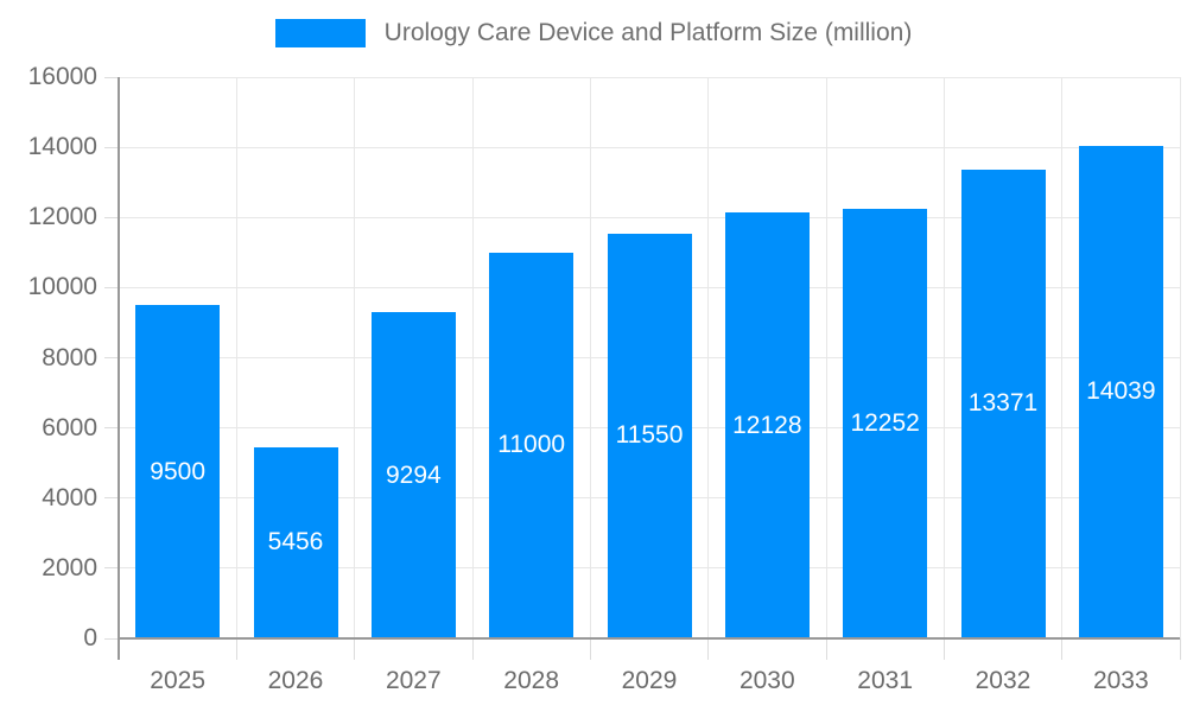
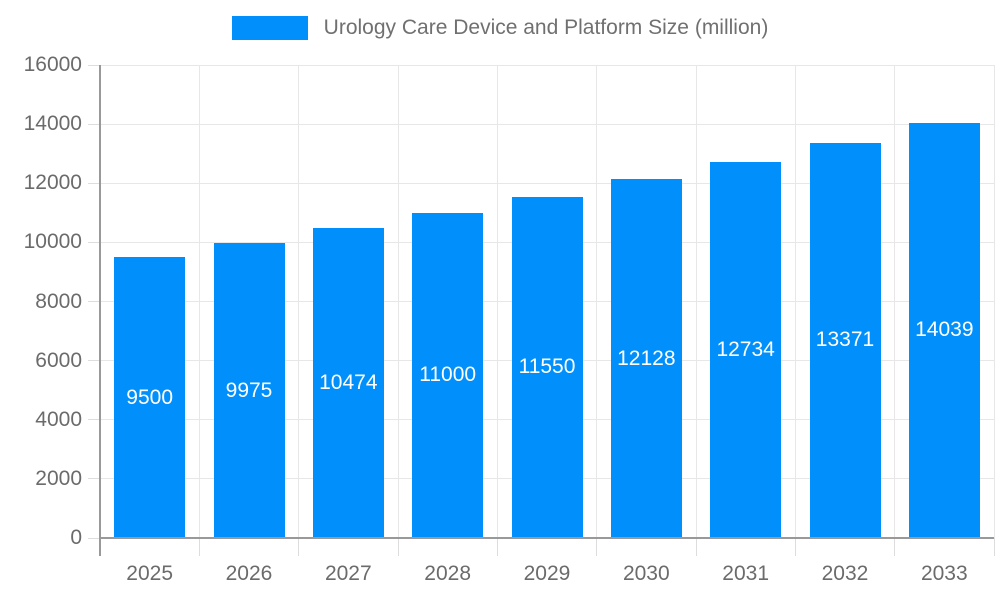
2026: 5456 -> 9975
2027: 9294 -> 10474
2031: 12252 -> 12734
